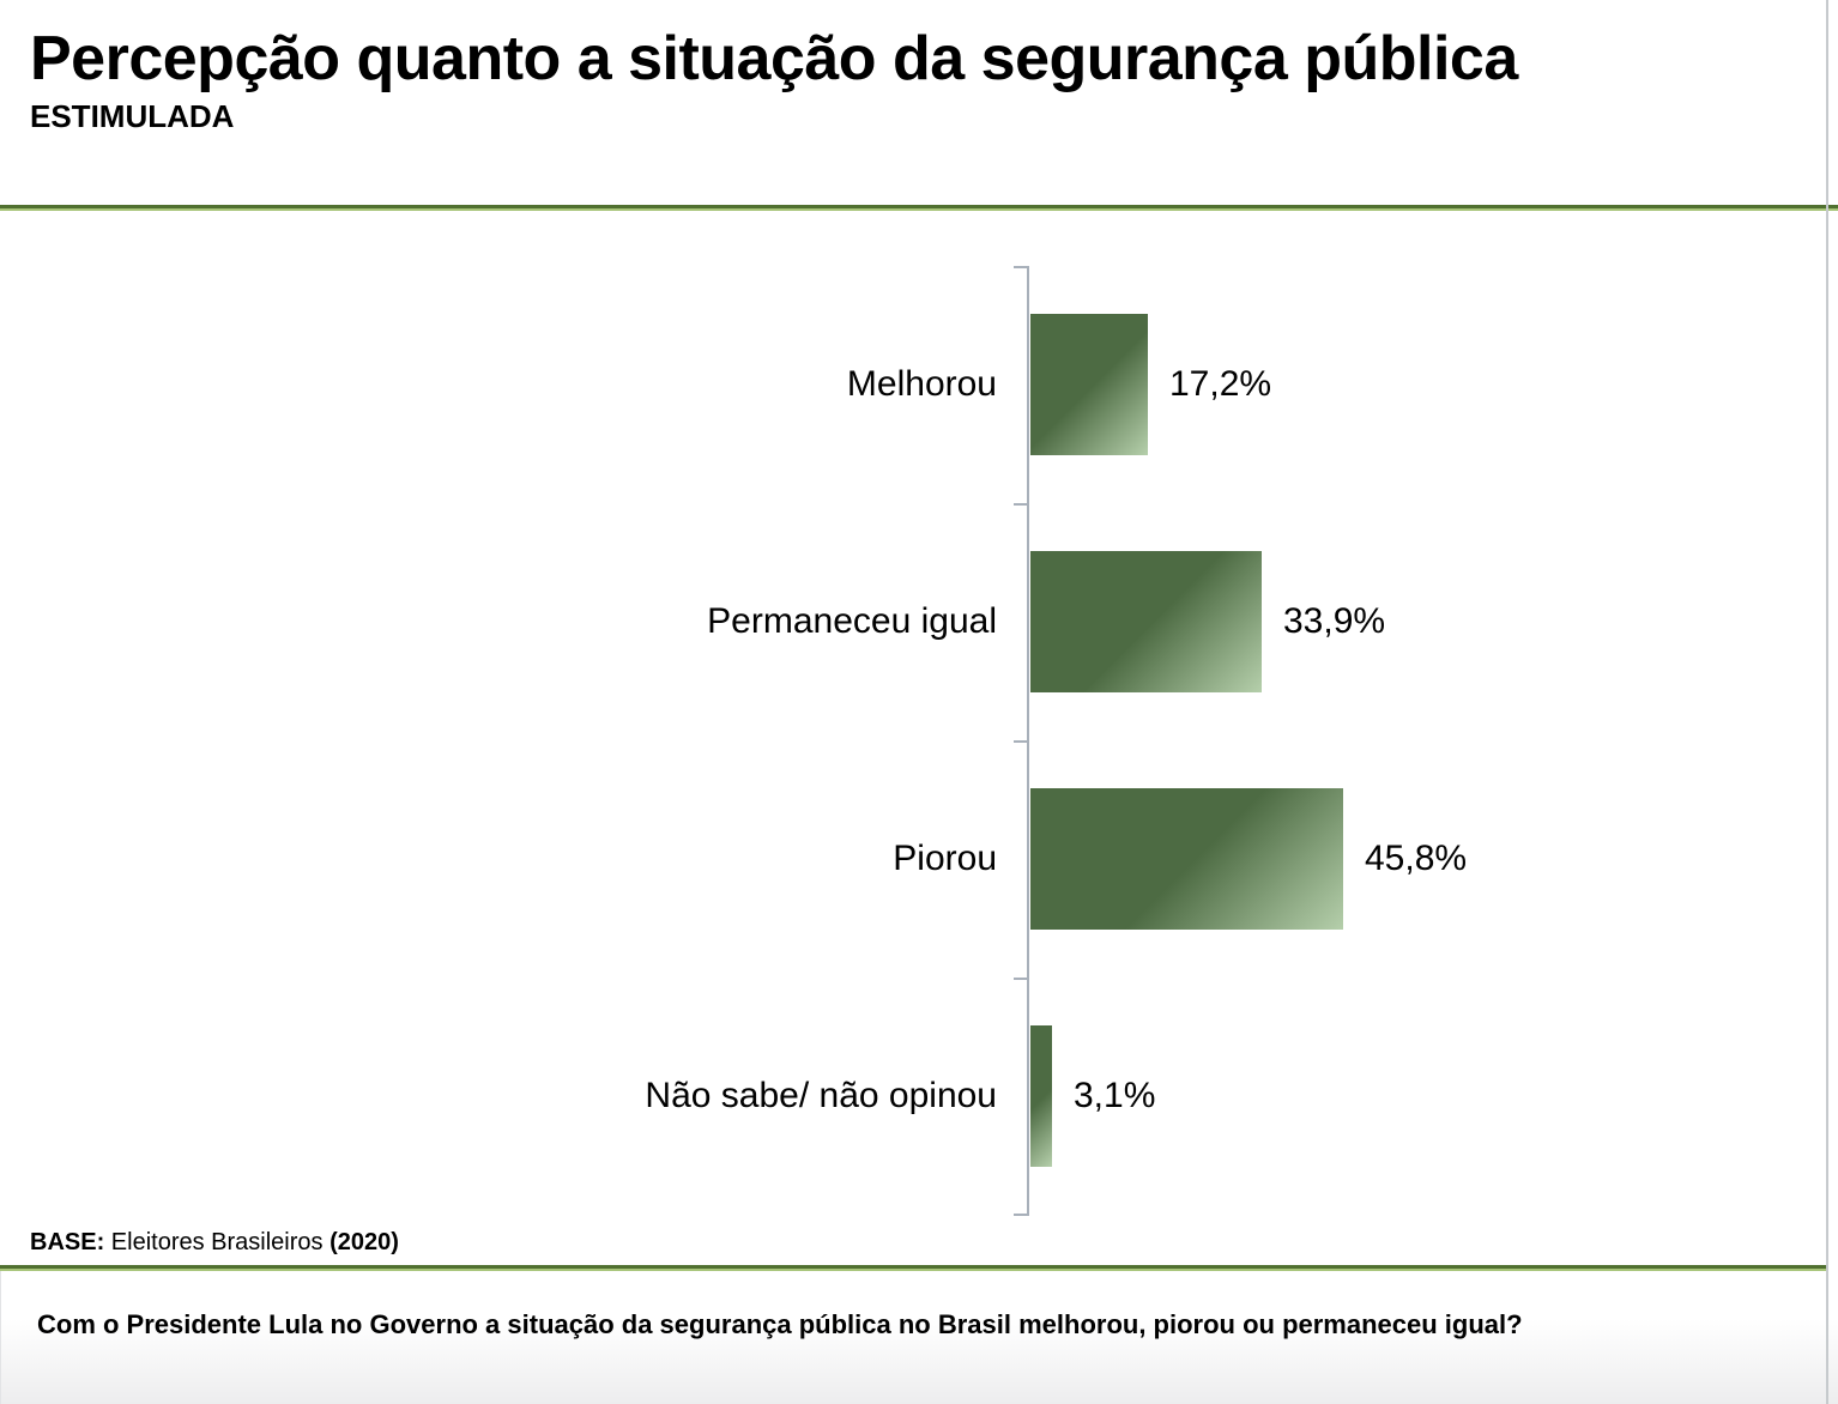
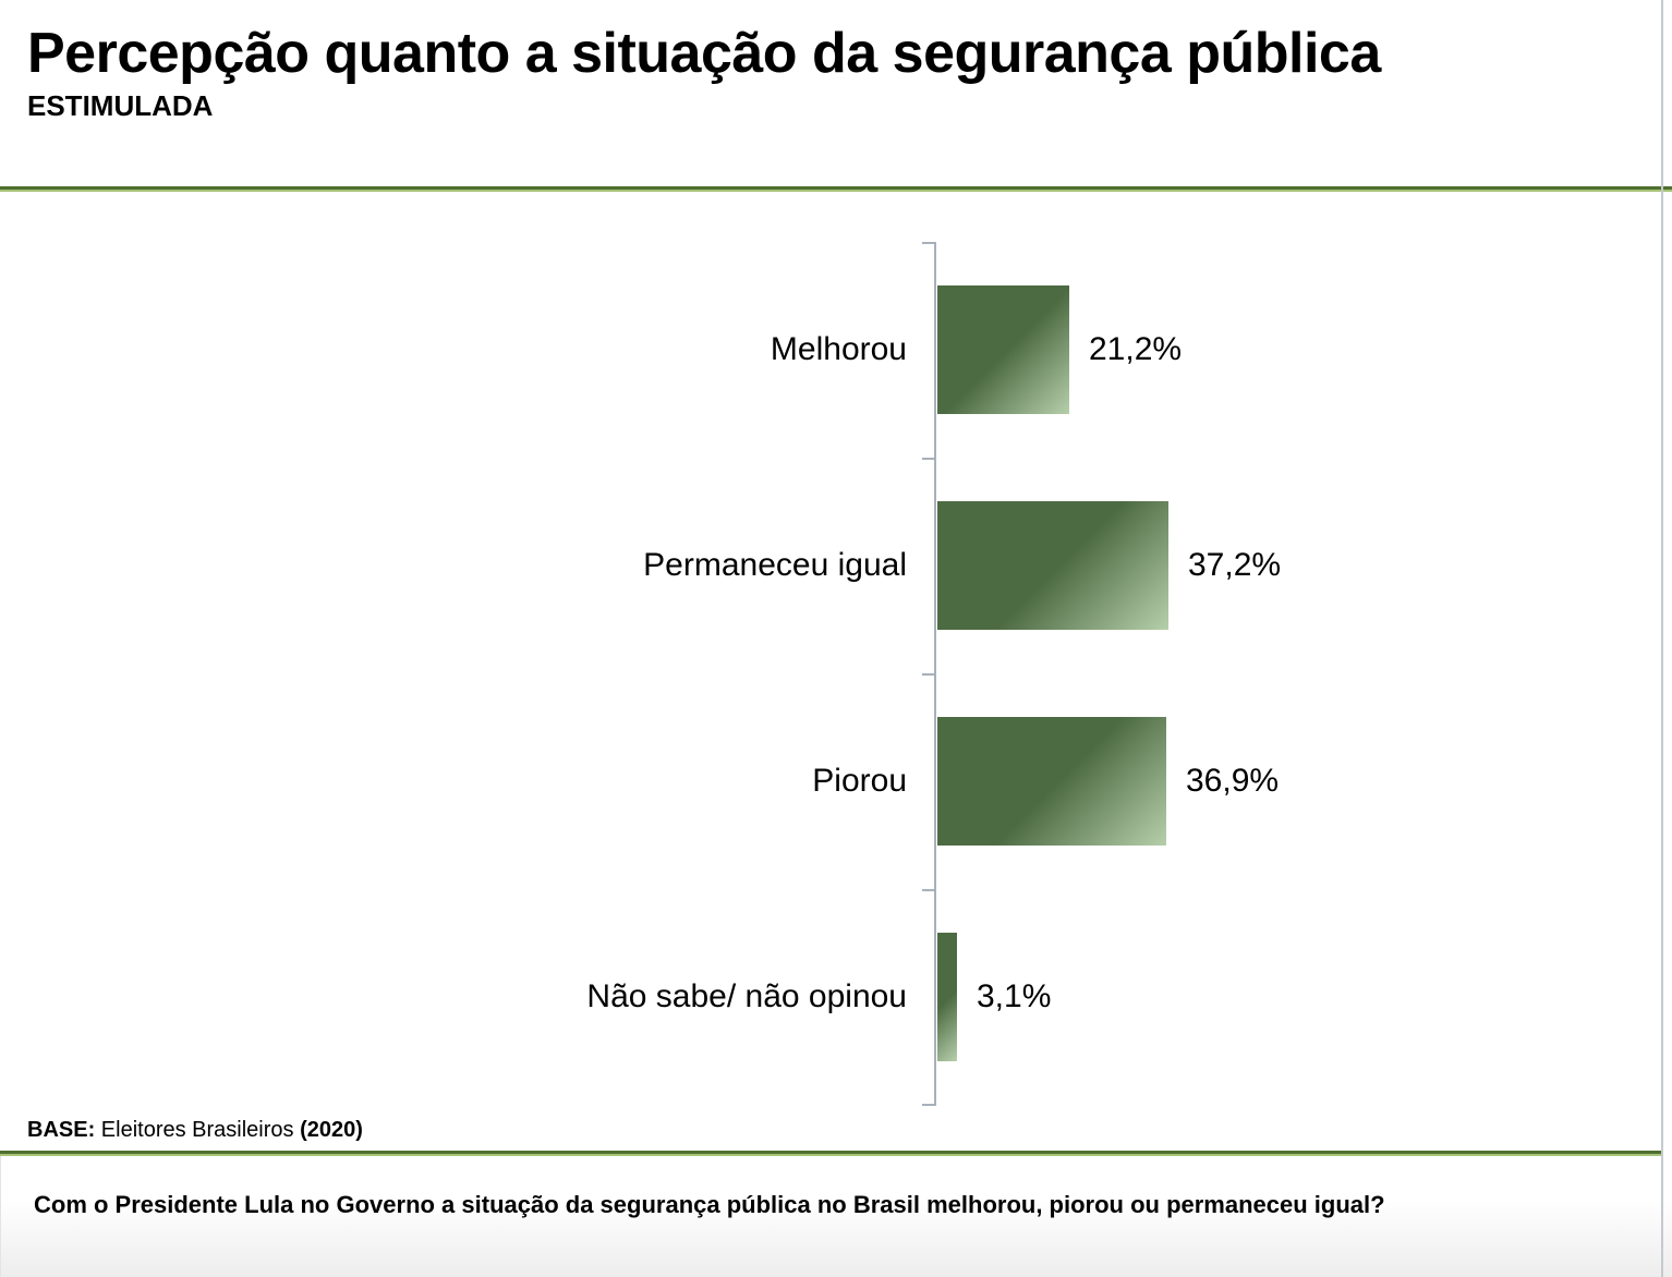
Melhorou: 17,2% -> 21,2%
Permaneceu igual: 33,9% -> 37,2%
Piorou: 45,8% -> 36,9%
